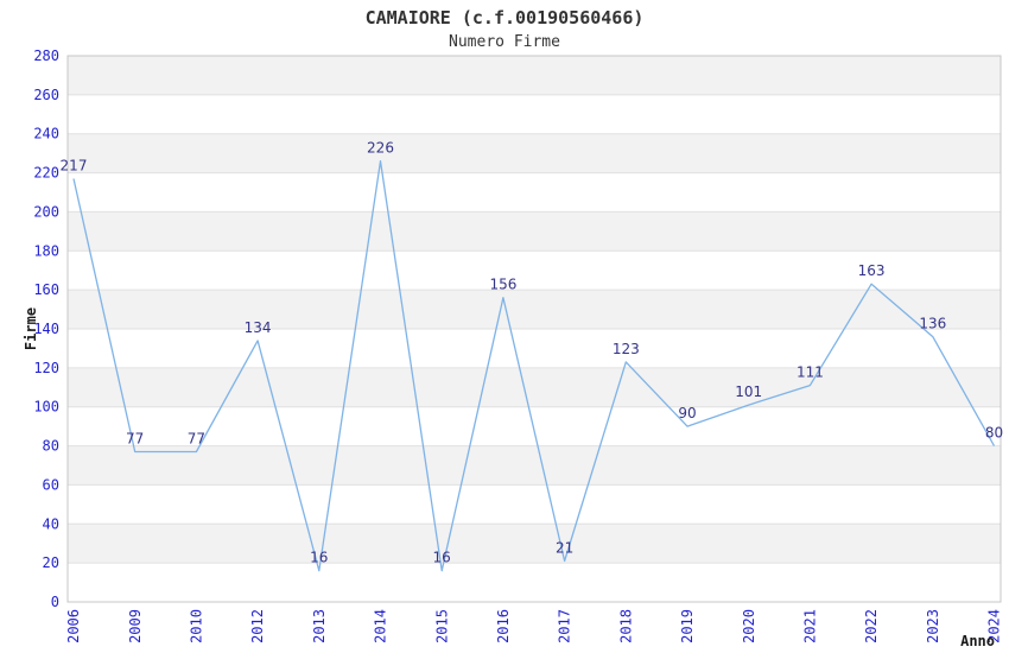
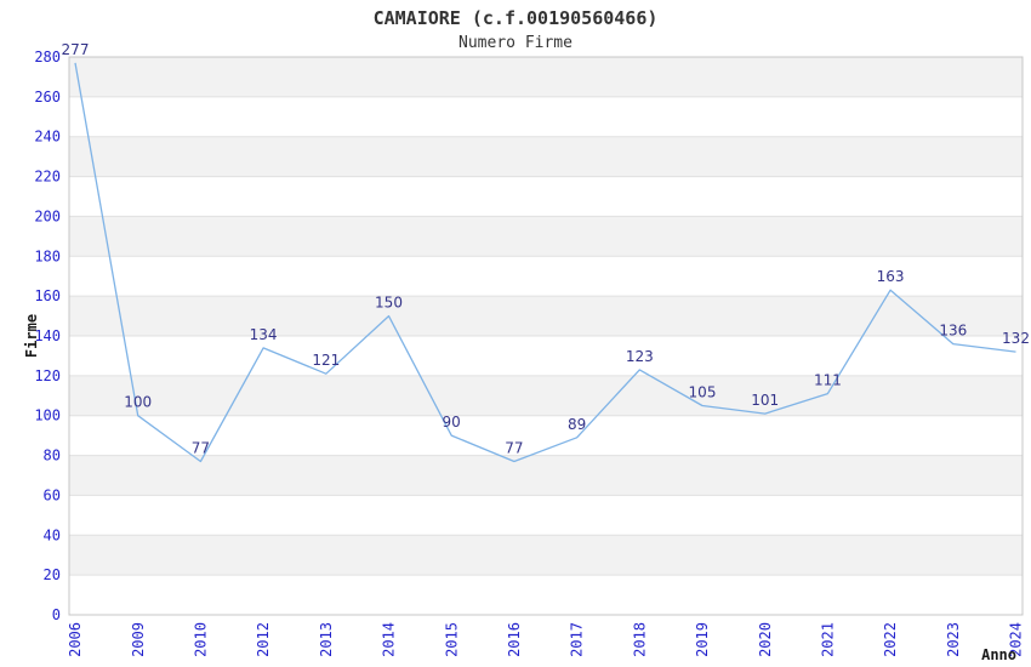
2006: 217 -> 277
2009: 77 -> 100
2013: 16 -> 121
2014: 226 -> 150
2015: 16 -> 90
2016: 156 -> 77
2017: 21 -> 89
2019: 90 -> 105
2024: 80 -> 132
